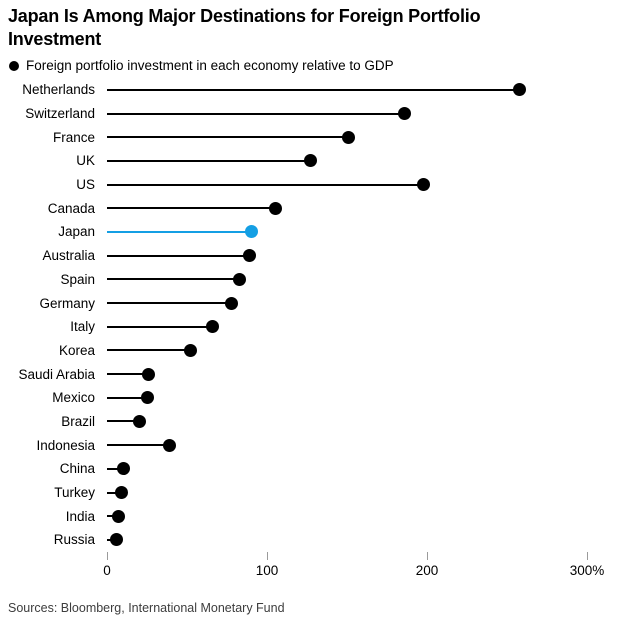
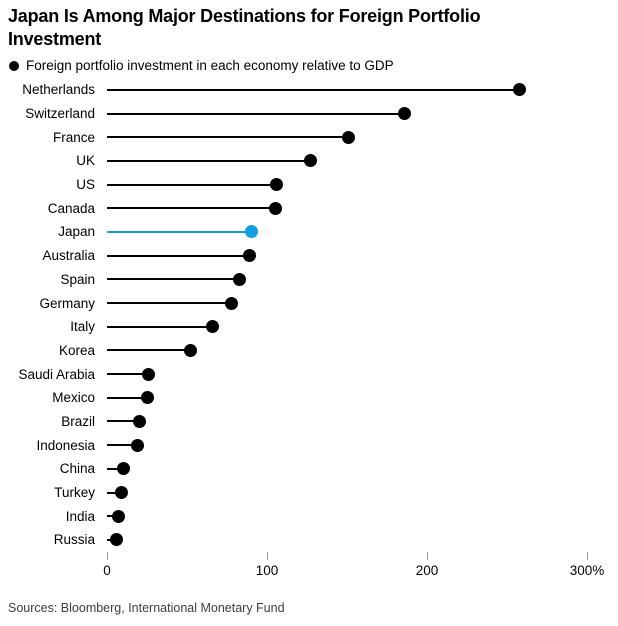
US: 198% -> 106%
Indonesia: 39% -> 19%
